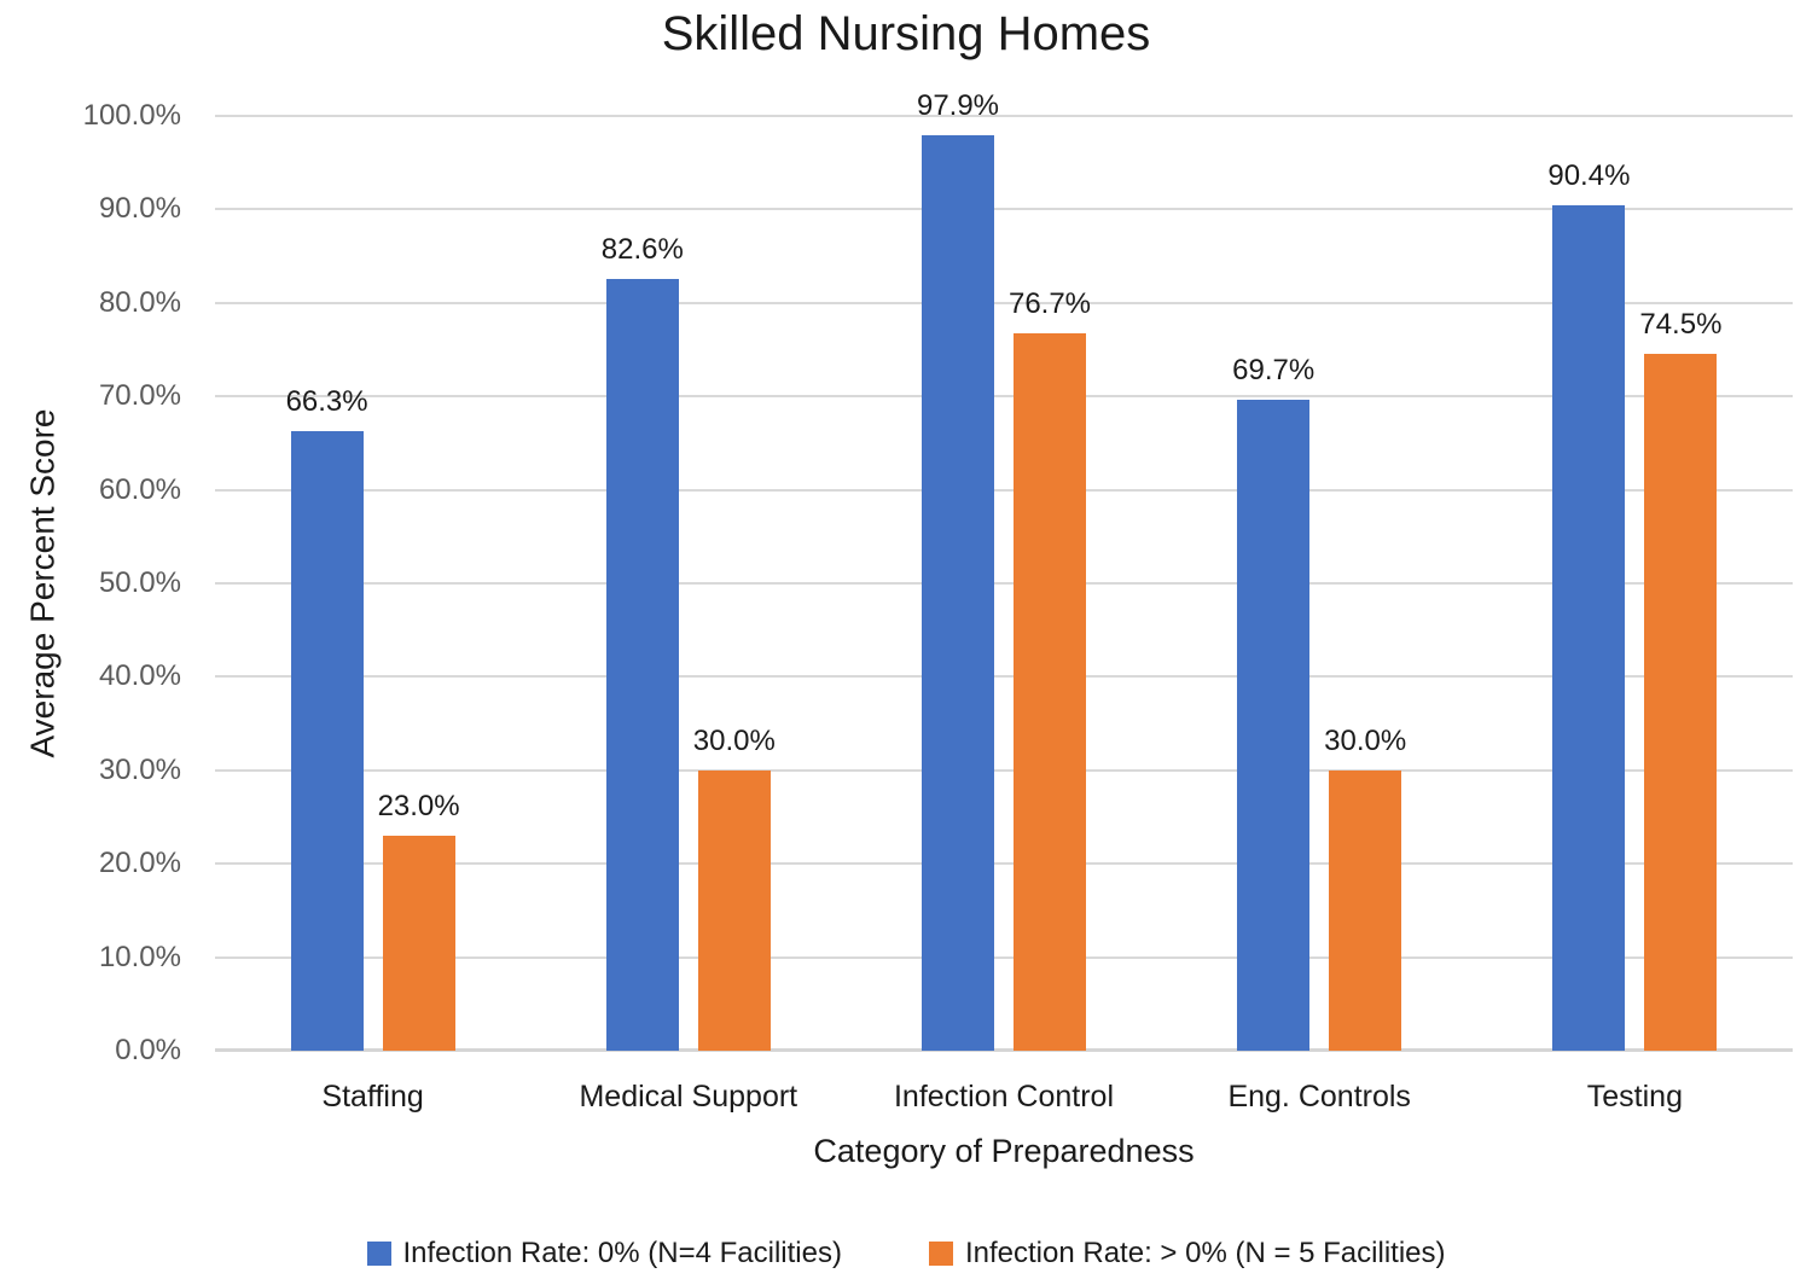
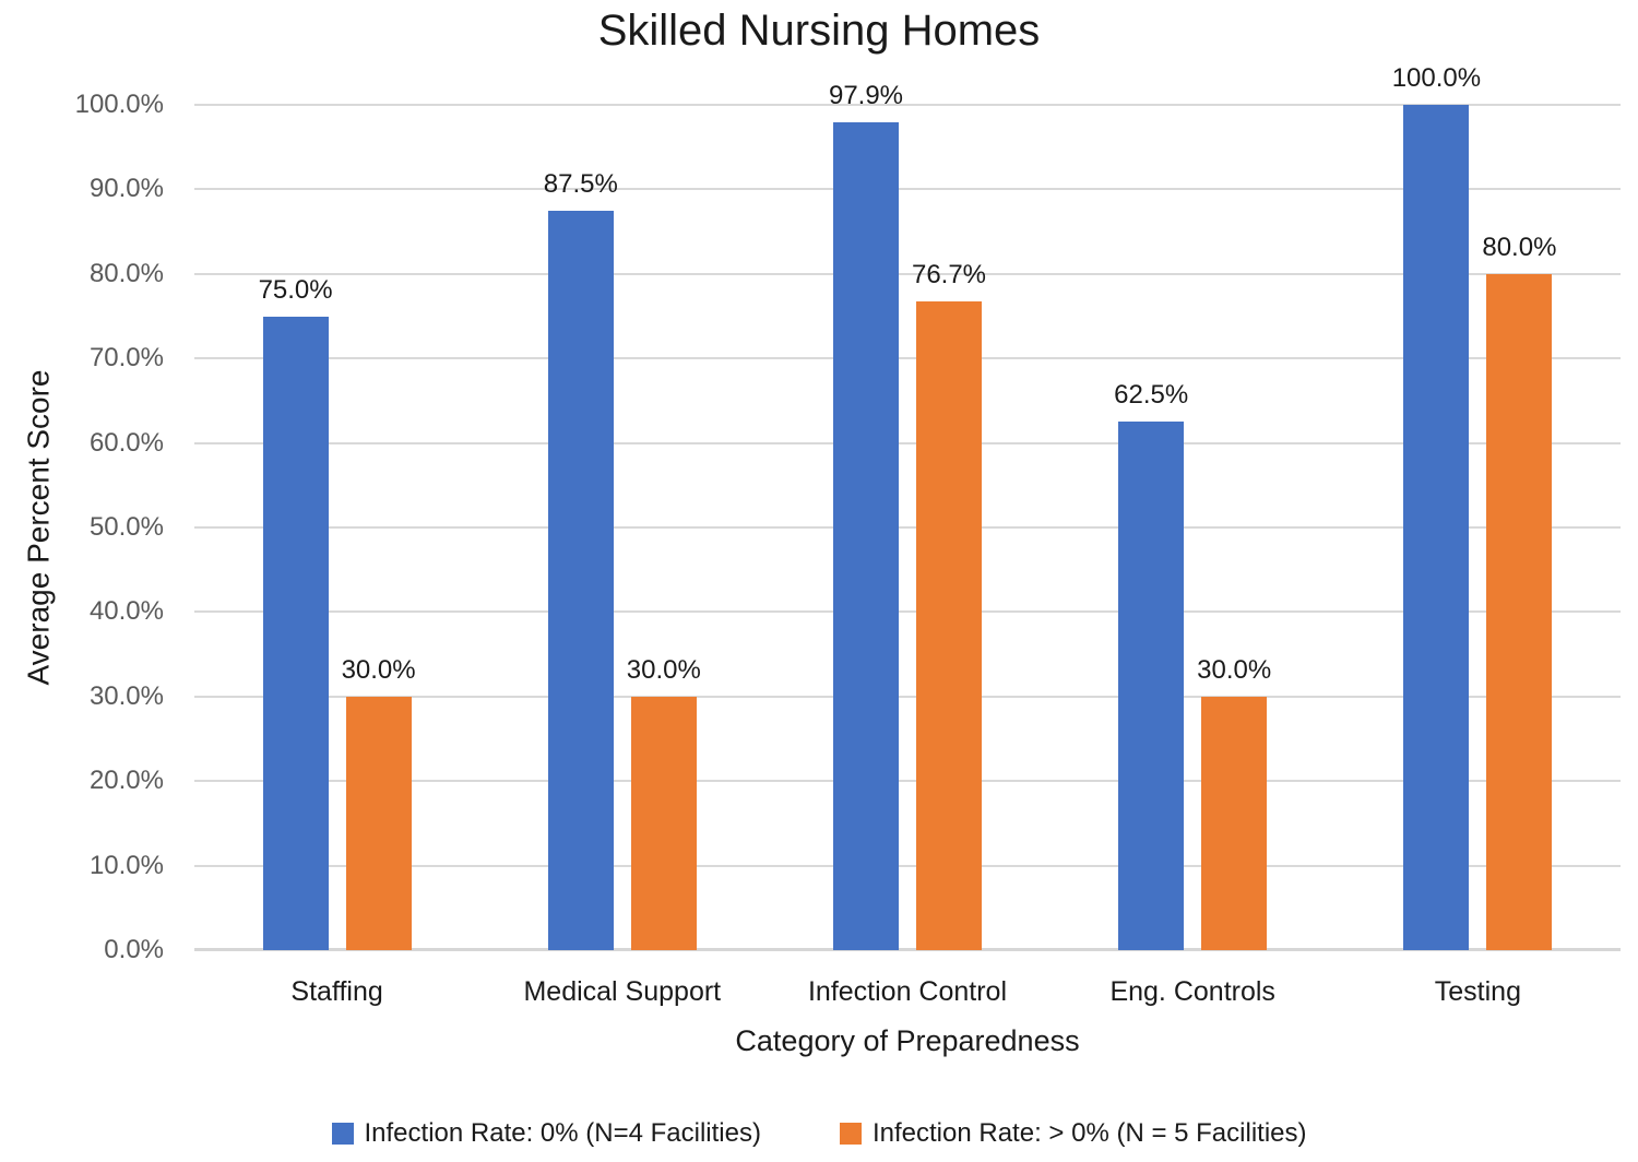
Infection Rate: 0% (N=4 Facilities)/Staffing: 66.3% -> 75.0%
Infection Rate: > 0% (N = 5 Facilities)/Staffing: 23.0% -> 30.0%
Infection Rate: 0% (N=4 Facilities)/Medical Support: 82.6% -> 87.5%
Infection Rate: 0% (N=4 Facilities)/Eng. Controls: 69.7% -> 62.5%
Infection Rate: 0% (N=4 Facilities)/Testing: 90.4% -> 100.0%
Infection Rate: > 0% (N = 5 Facilities)/Testing: 74.5% -> 80.0%
